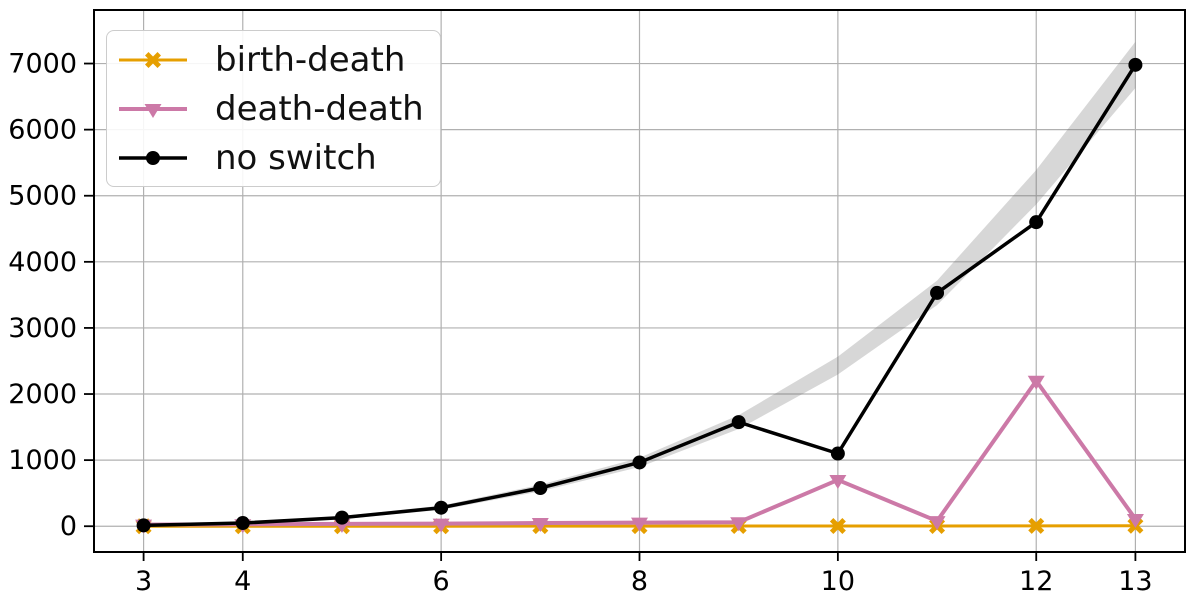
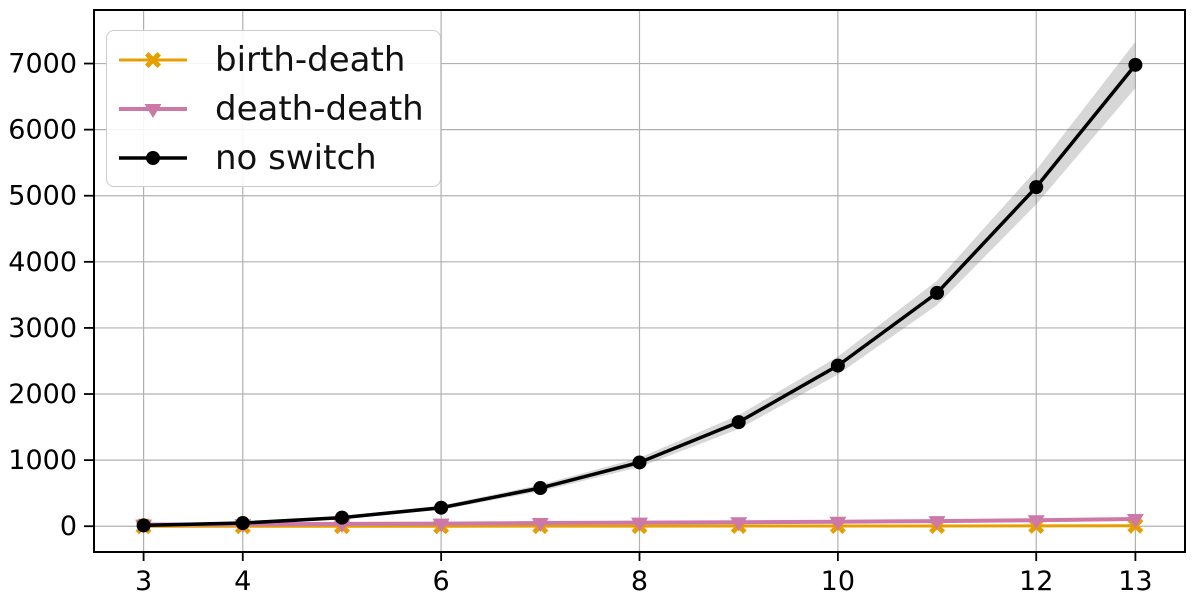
death-death/10: 700 -> 100
no switch/10: 1100 -> 2400
death-death/12: 2200 -> 100
no switch/12: 4600 -> 5100
